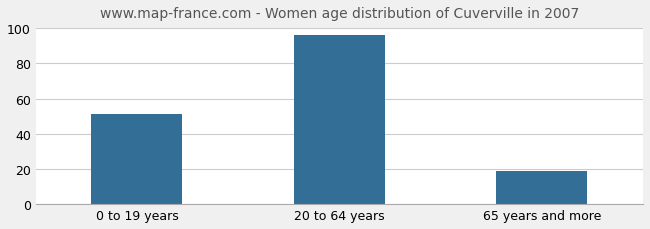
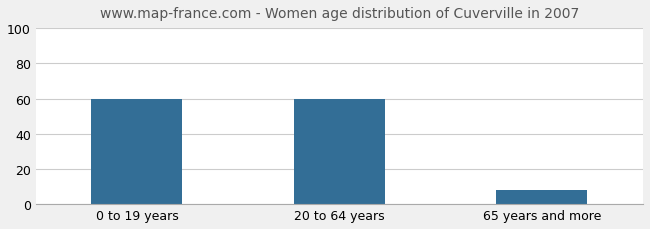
0 to 19 years: 51 -> 60
20 to 64 years: 96 -> 60
65 years and more: 19 -> 8
